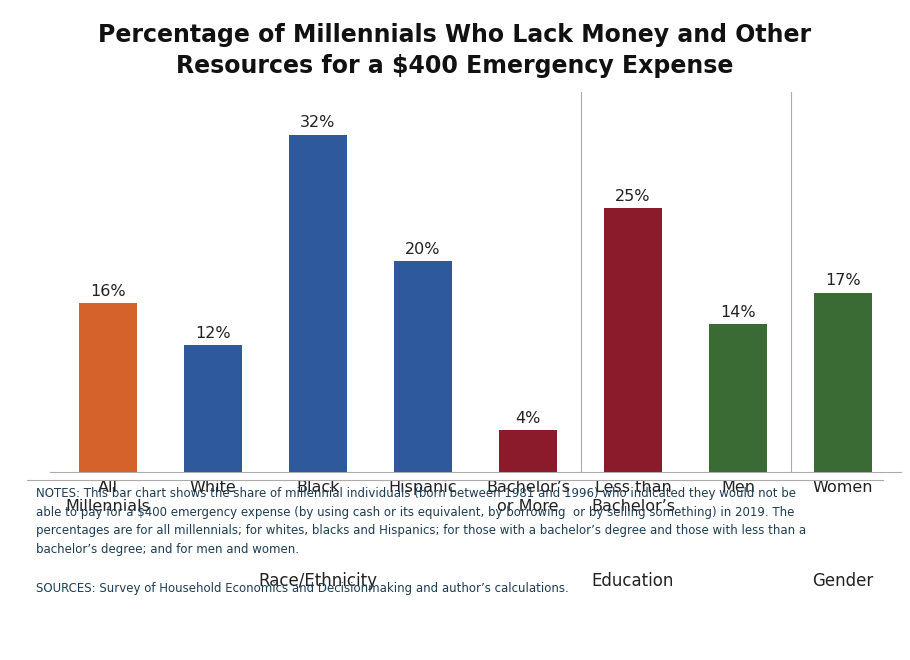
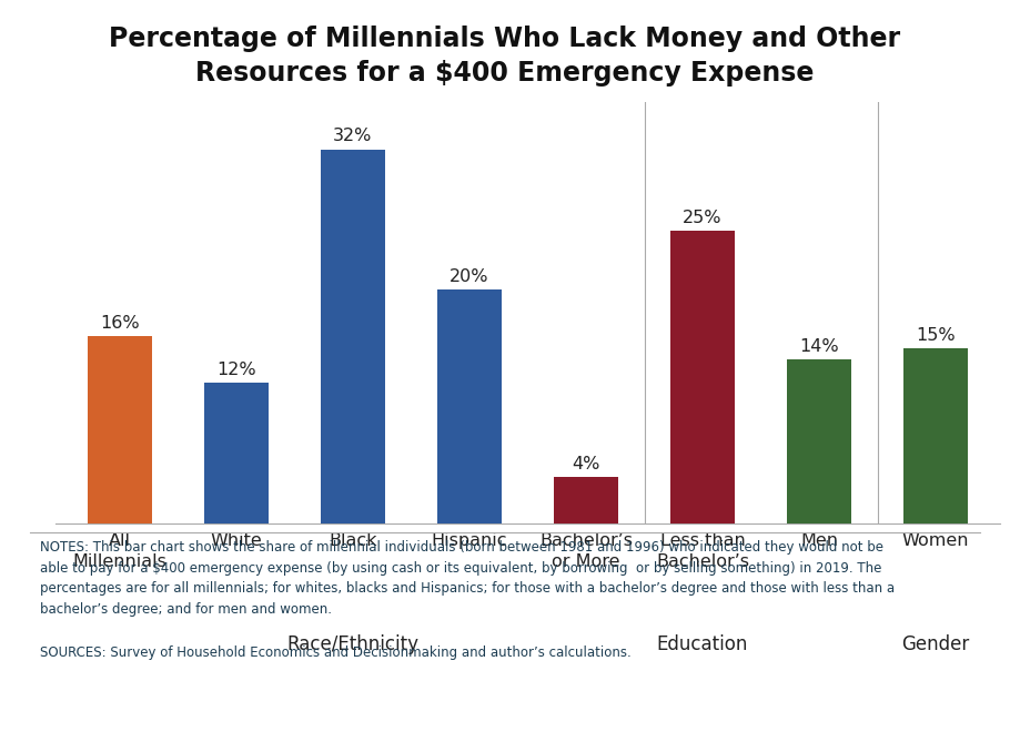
Women: 17% -> 15%
